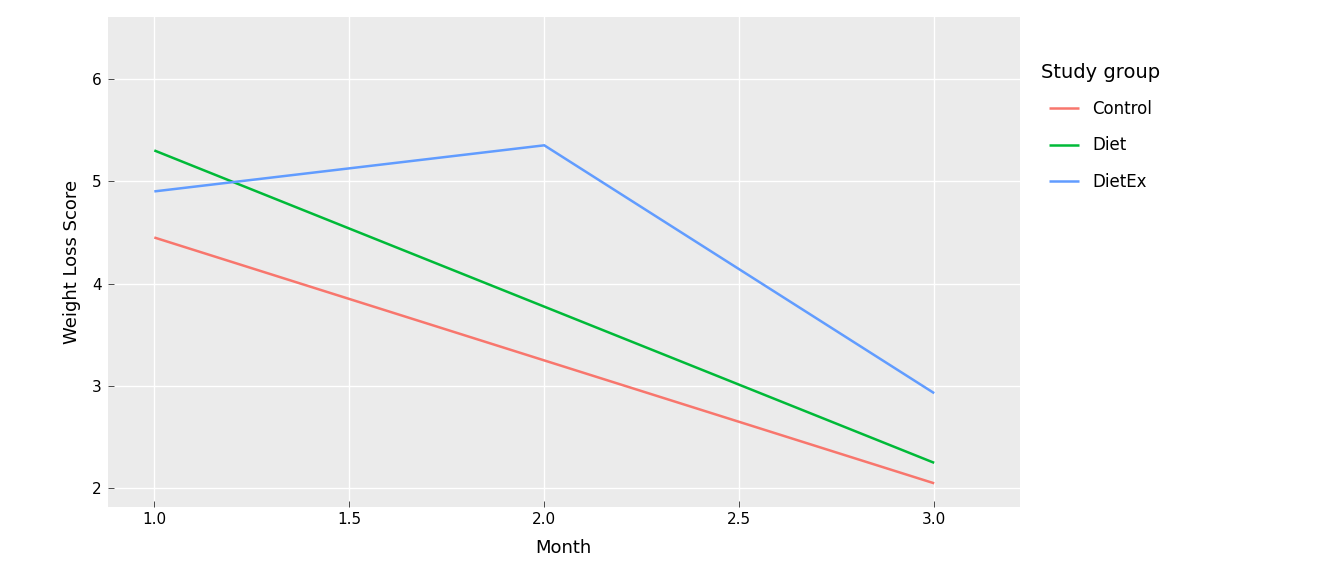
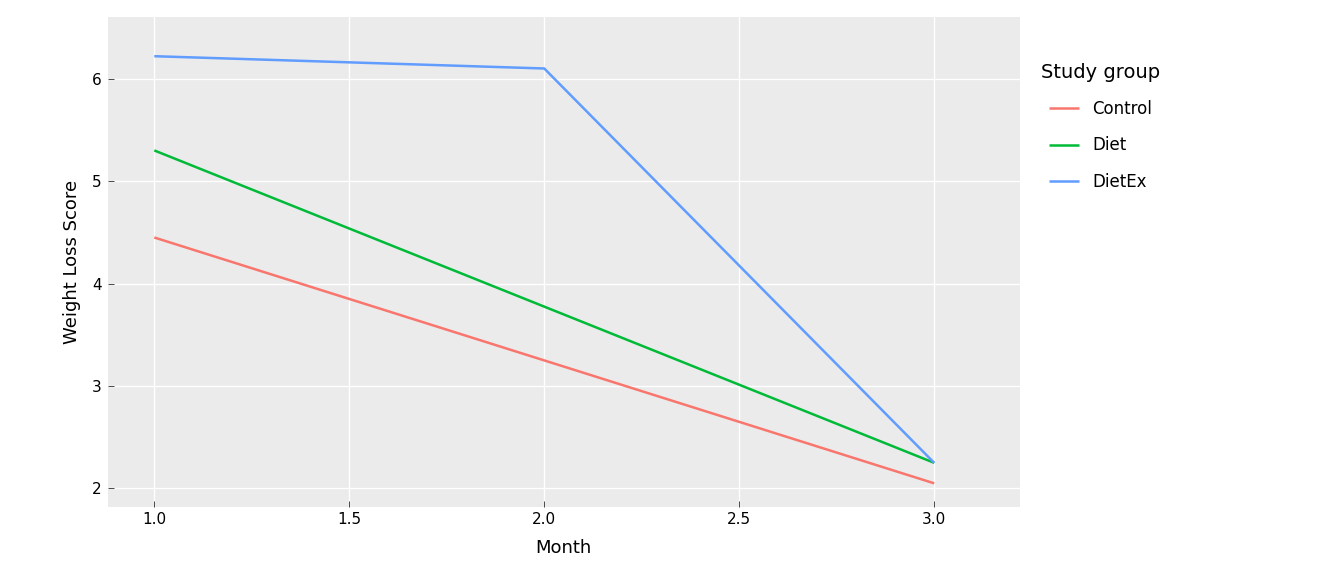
1.0: 4.90 -> 6.22
2.0: 5.35 -> 6.10
3.0: 2.93 -> 2.25
